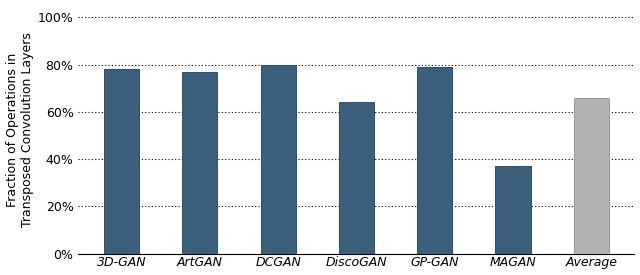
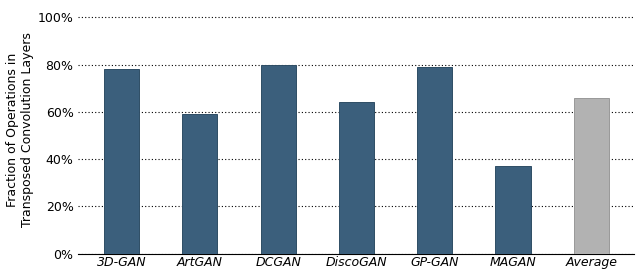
ArtGAN: 77% -> 59%
